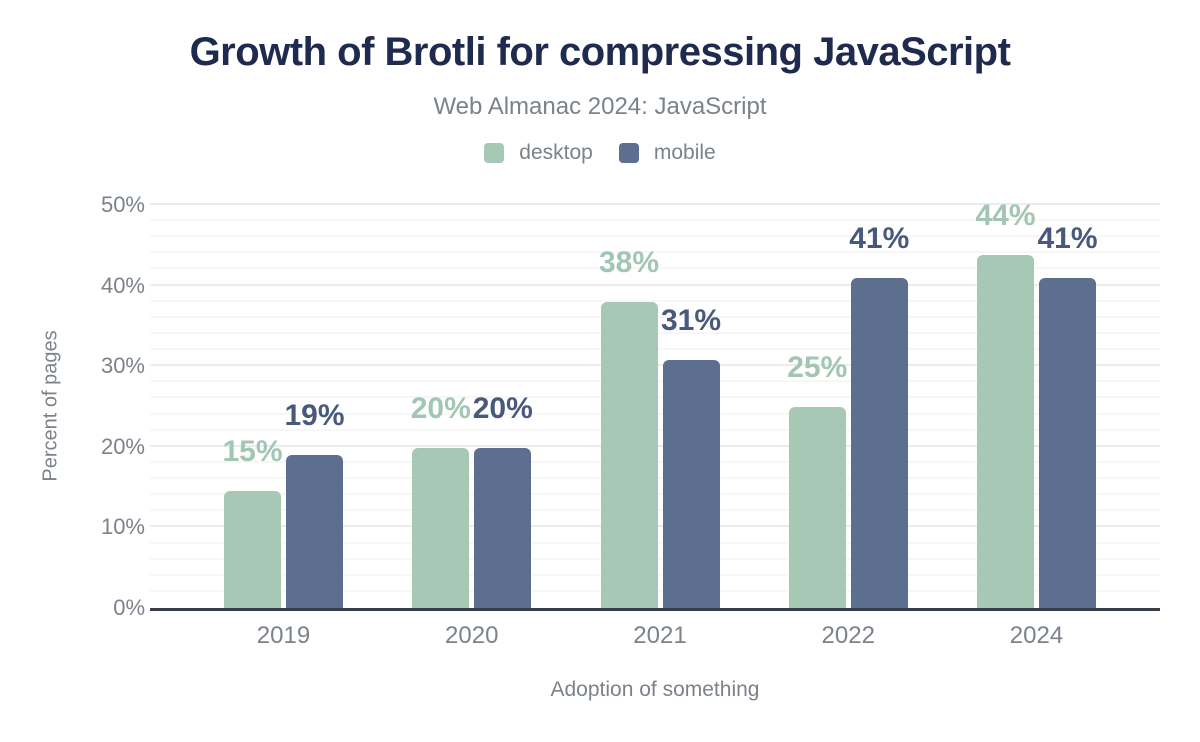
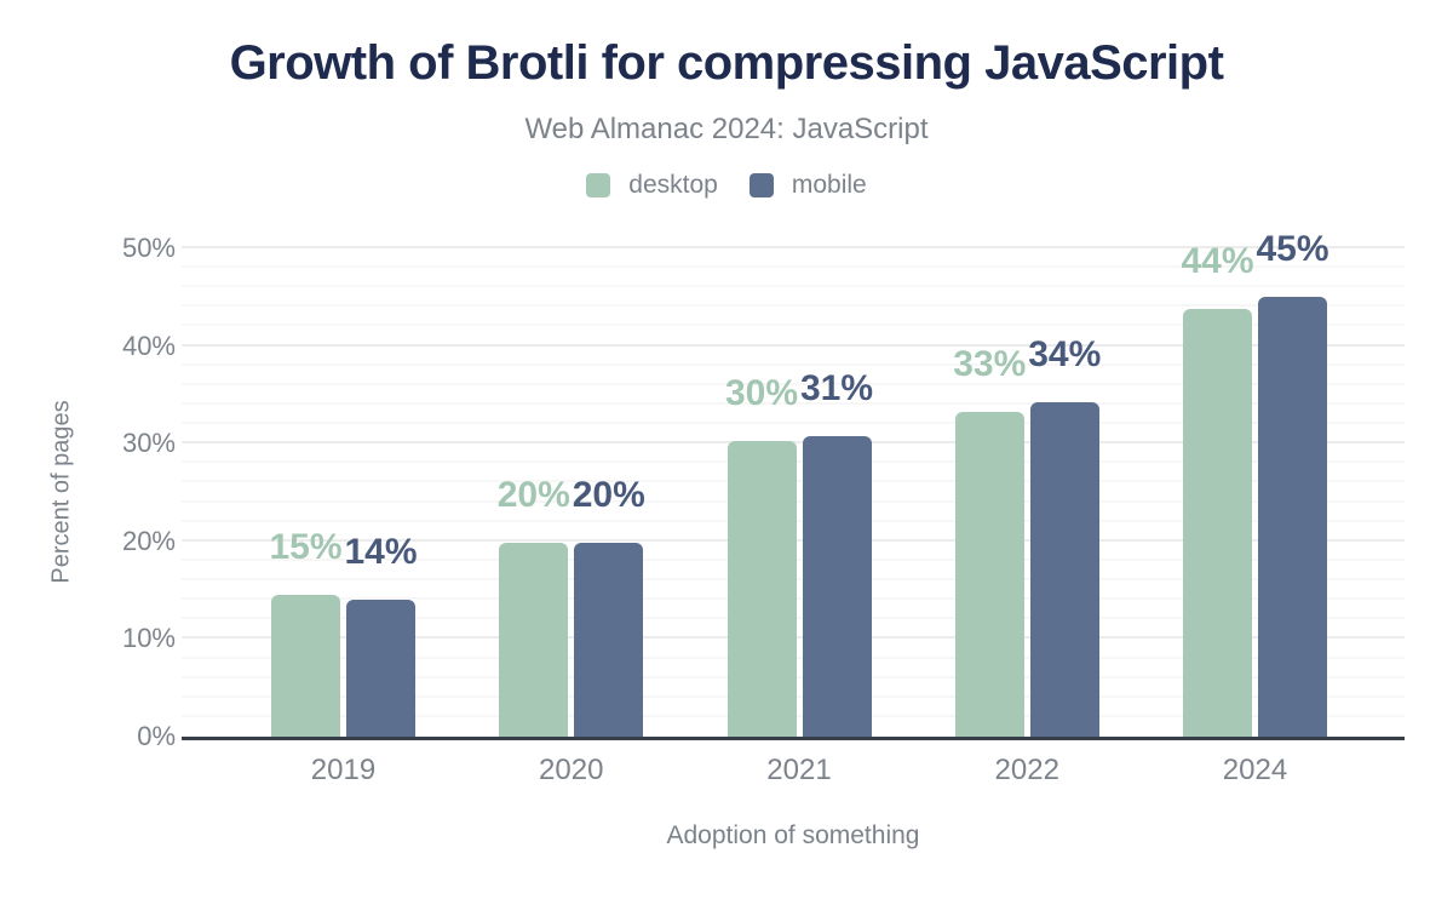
mobile/2019: 19% -> 14%
desktop/2021: 38% -> 30%
desktop/2022: 25% -> 33%
mobile/2022: 41% -> 34%
mobile/2024: 41% -> 45%
